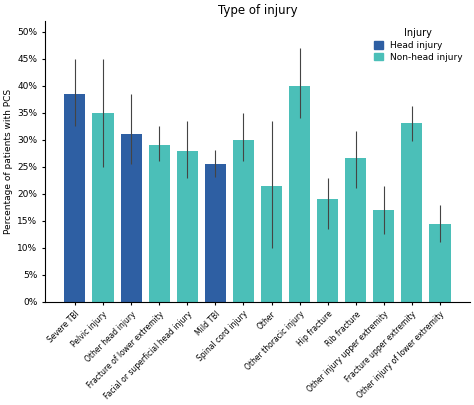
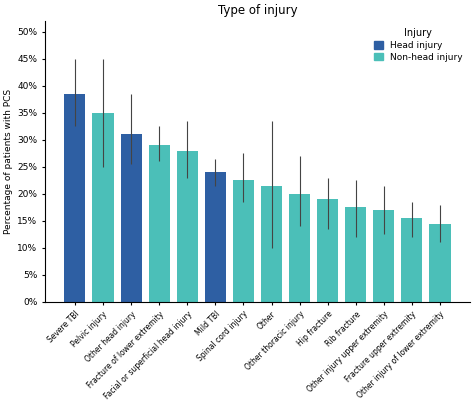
Mild TBI: 25.6% -> 24.0%
Spinal cord injury: 30.0% -> 22.5%
Other thoracic injury: 40.0% -> 20.0%
Rib fracture: 26.6% -> 17.5%
Fracture upper extremity: 33.2% -> 15.5%
